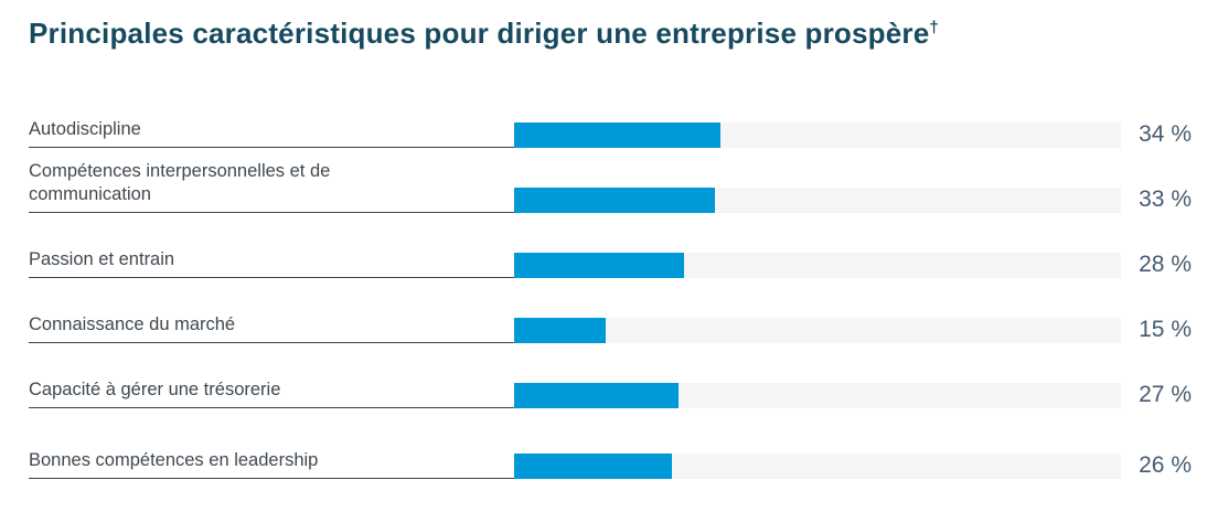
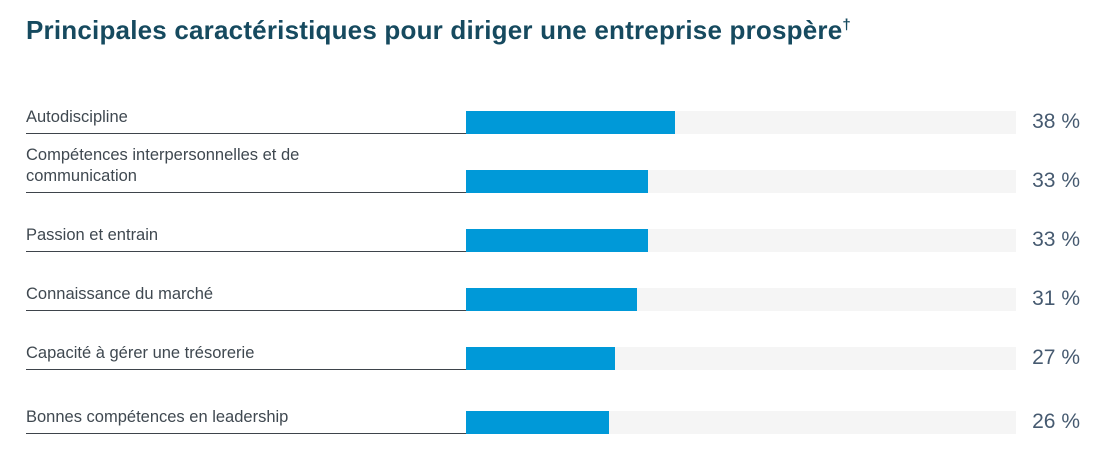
Autodiscipline: 34 -> 38
Passion et entrain: 28 -> 33
Connaissance du marché: 15 -> 31
